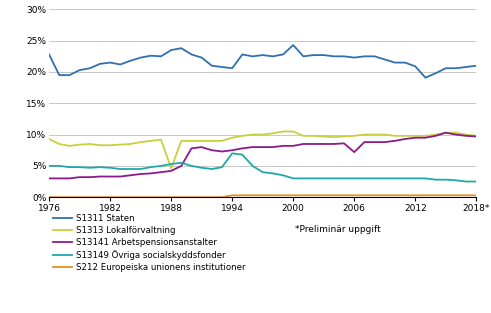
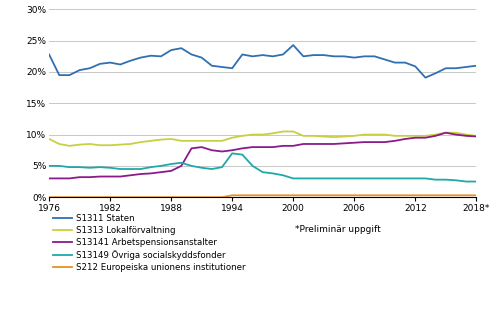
S1313 Lokalförvaltning/1988: 4.6% -> 9.3%
S13141 Arbetspensionsanstalter/2006: 7.2% -> 8.7%
